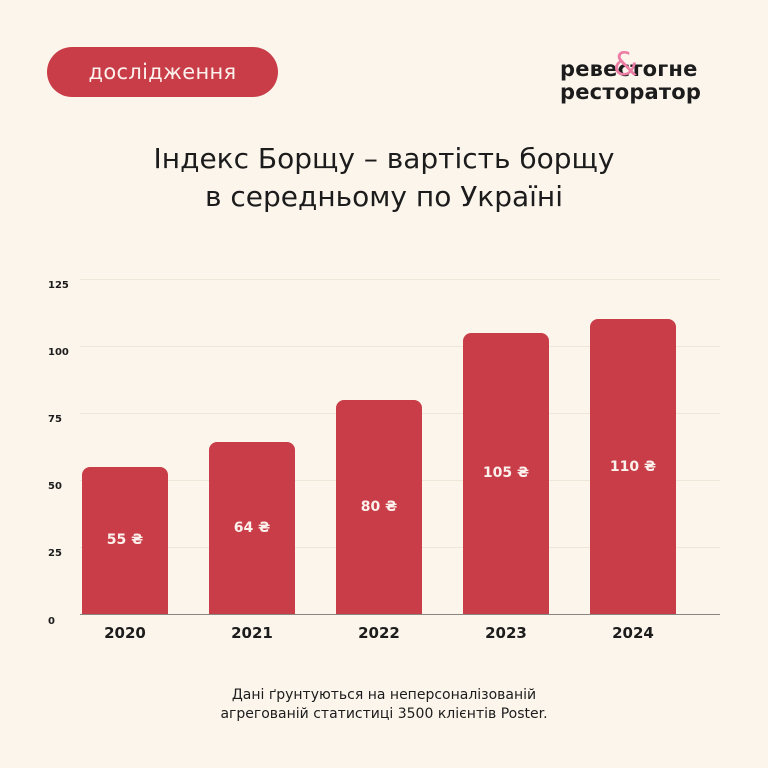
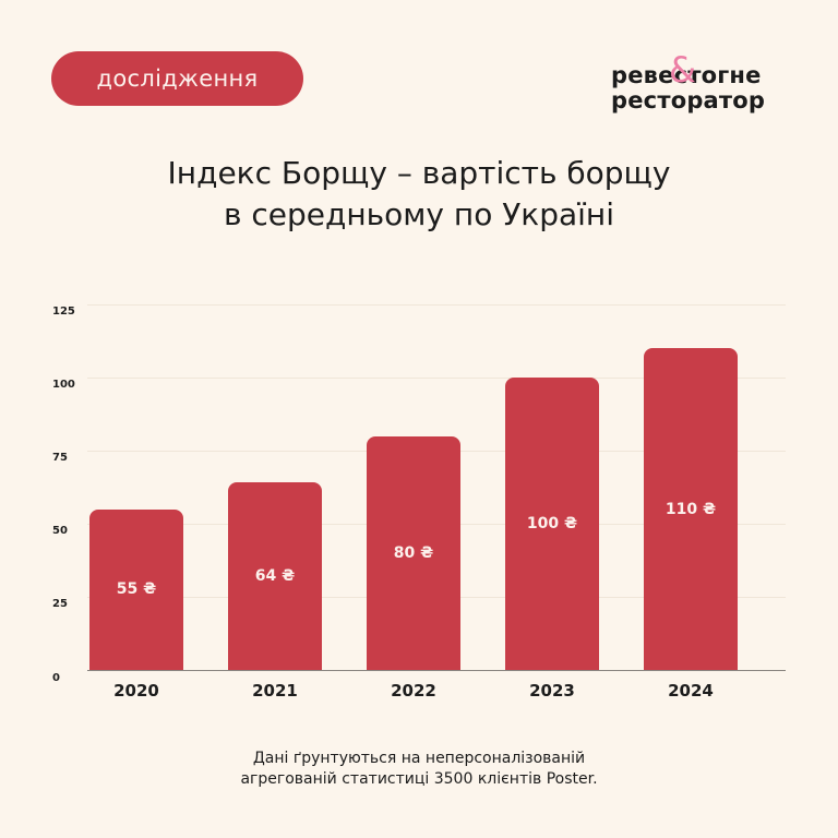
2023: 105 -> 100
